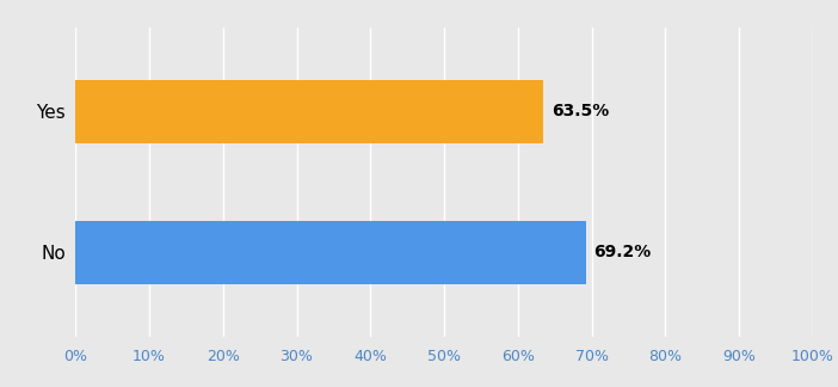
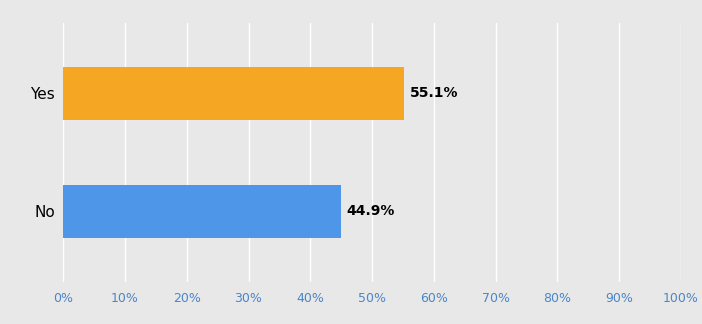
Yes: 63.5% -> 55.1%
No: 69.2% -> 44.9%
